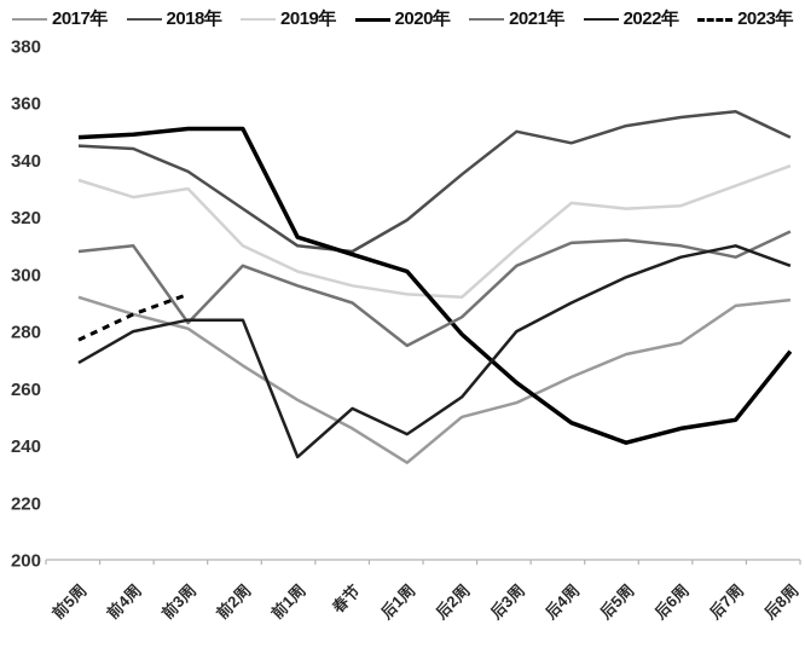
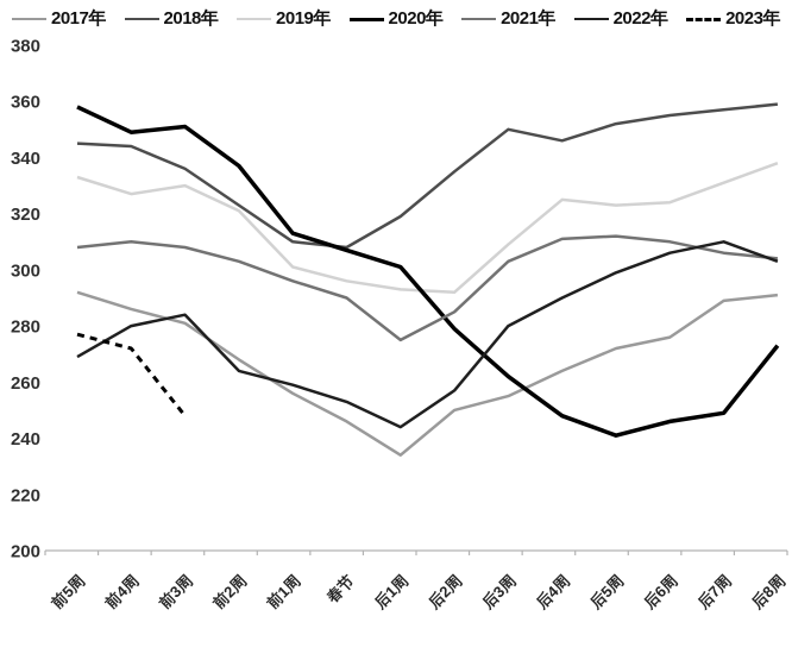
2020年/前5周: 348 -> 358
2023年/前4周: 286 -> 272
2021年/前3周: 283 -> 308
2023年/前3周: 293 -> 248
2019年/前2周: 310 -> 321
2020年/前2周: 351 -> 337
2022年/前2周: 284 -> 264
2022年/前1周: 236 -> 259
2018年/后8周: 348 -> 359
2021年/后8周: 315 -> 304
